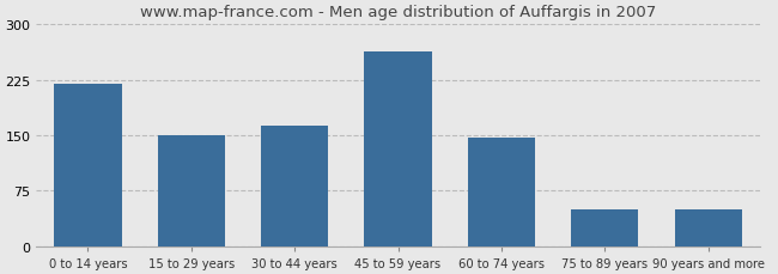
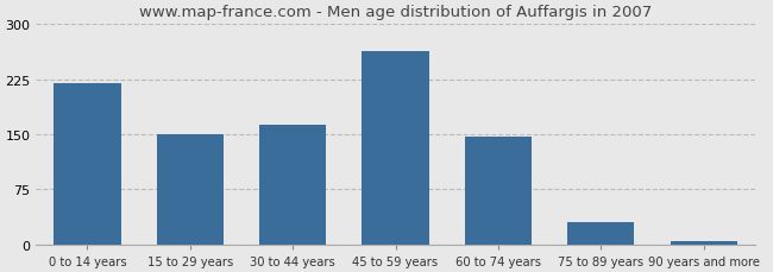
75 to 89 years: 50 -> 30
90 years and more: 50 -> 5
